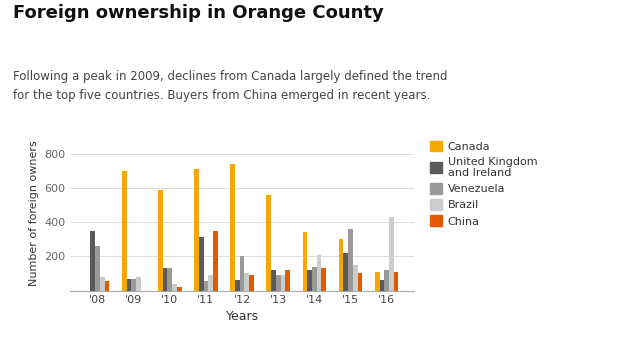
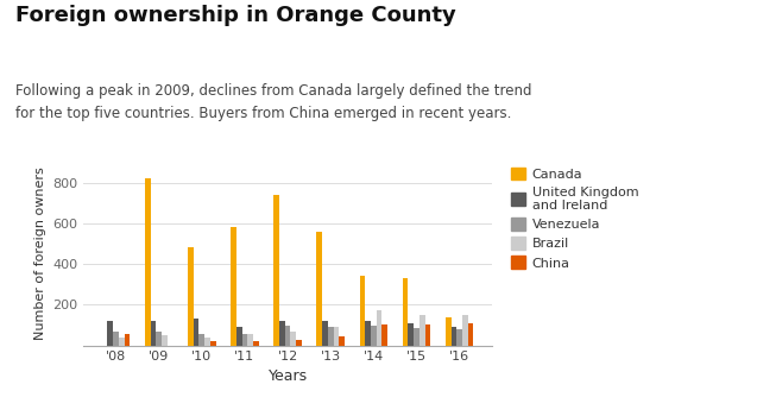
United Kingdom and Ireland/'08: 350 -> 120
Venezuela/'08: 260 -> 70
Brazil/'08: 80 -> 40
Canada/'09: 700 -> 820
United Kingdom and Ireland/'09: 70 -> 120
Brazil/'09: 80 -> 50
Canada/'10: 590 -> 480
Venezuela/'10: 130 -> 60
Canada/'11: 710 -> 580
United Kingdom and Ireland/'11: 310 -> 90
Brazil/'11: 90 -> 60
China/'11: 350 -> 20
United Kingdom and Ireland/'12: 60 -> 120
Venezuela/'12: 200 -> 100
Brazil/'12: 100 -> 70
China/'12: 90 -> 20
China/'13: 120 -> 40
Venezuela/'14: 140 -> 100
Brazil/'14: 210 -> 170
China/'14: 130 -> 100
Canada/'15: 300 -> 330
United Kingdom and Ireland/'15: 220 -> 110
Venezuela/'15: 360 -> 80
Canada/'16: 110 -> 140
United Kingdom and Ireland/'16: 60 -> 90
Venezuela/'16: 120 -> 80
Brazil/'16: 430 -> 150
